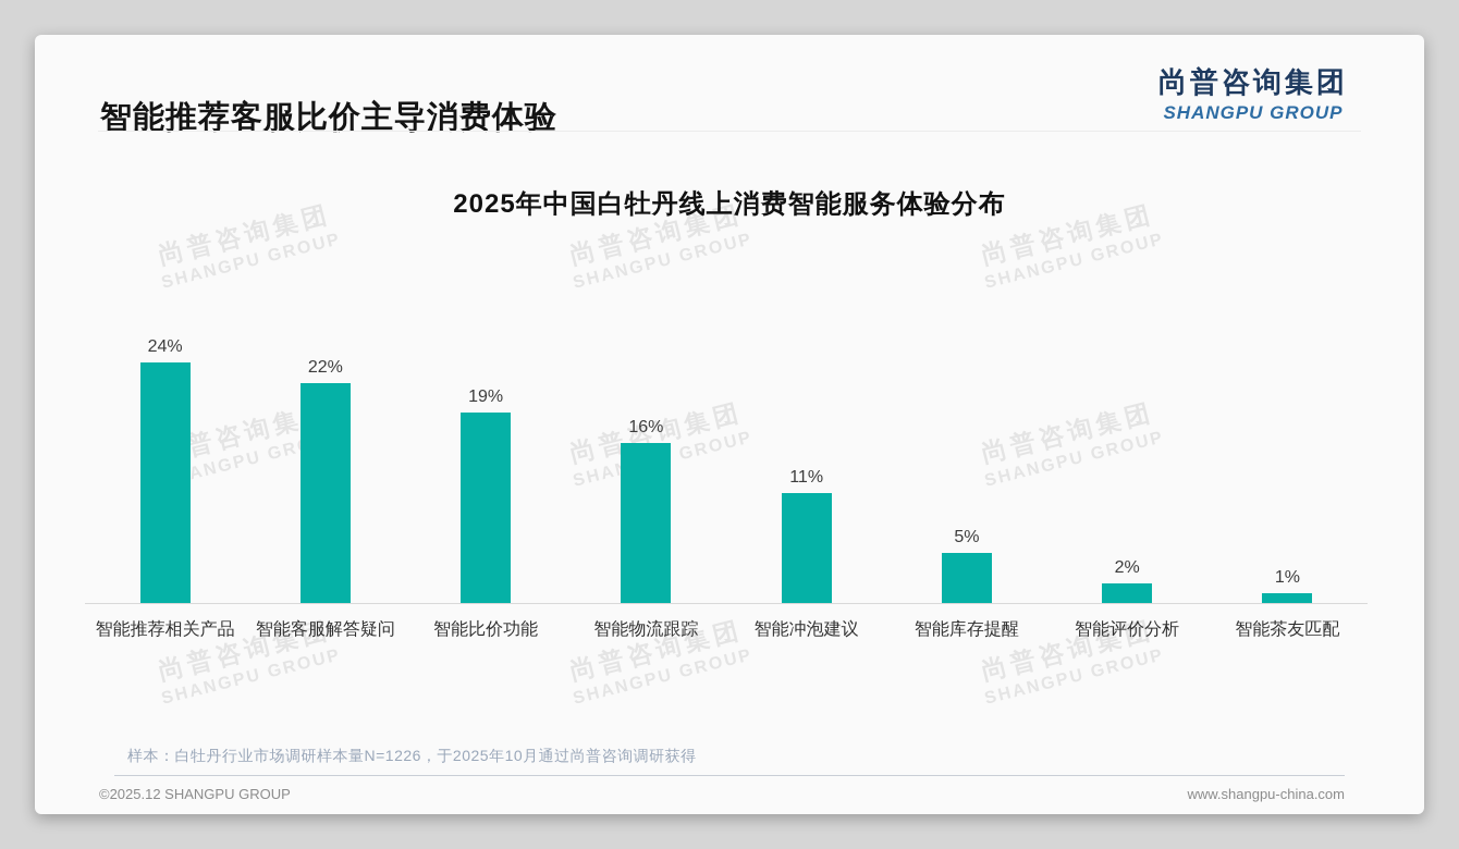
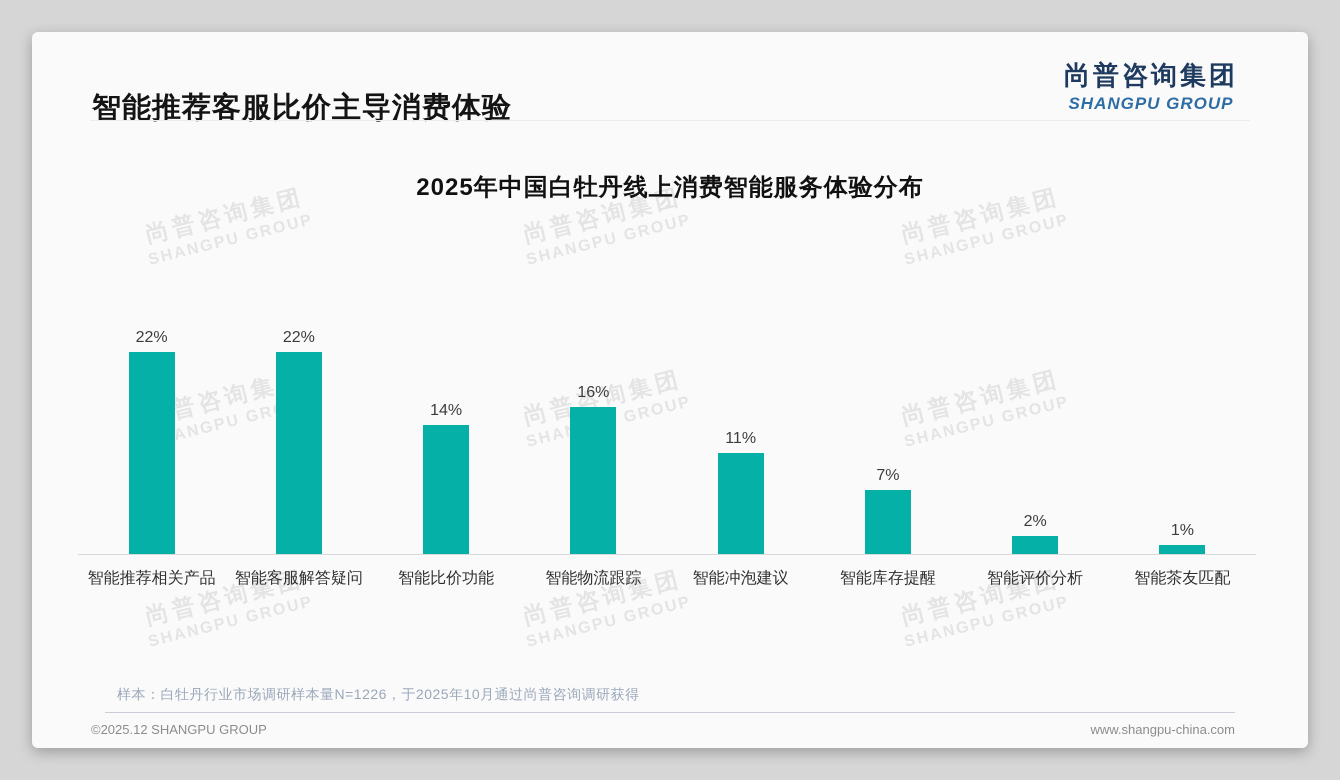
智能推荐相关产品: 24% -> 22%
智能比价功能: 19% -> 14%
智能库存提醒: 5% -> 7%
